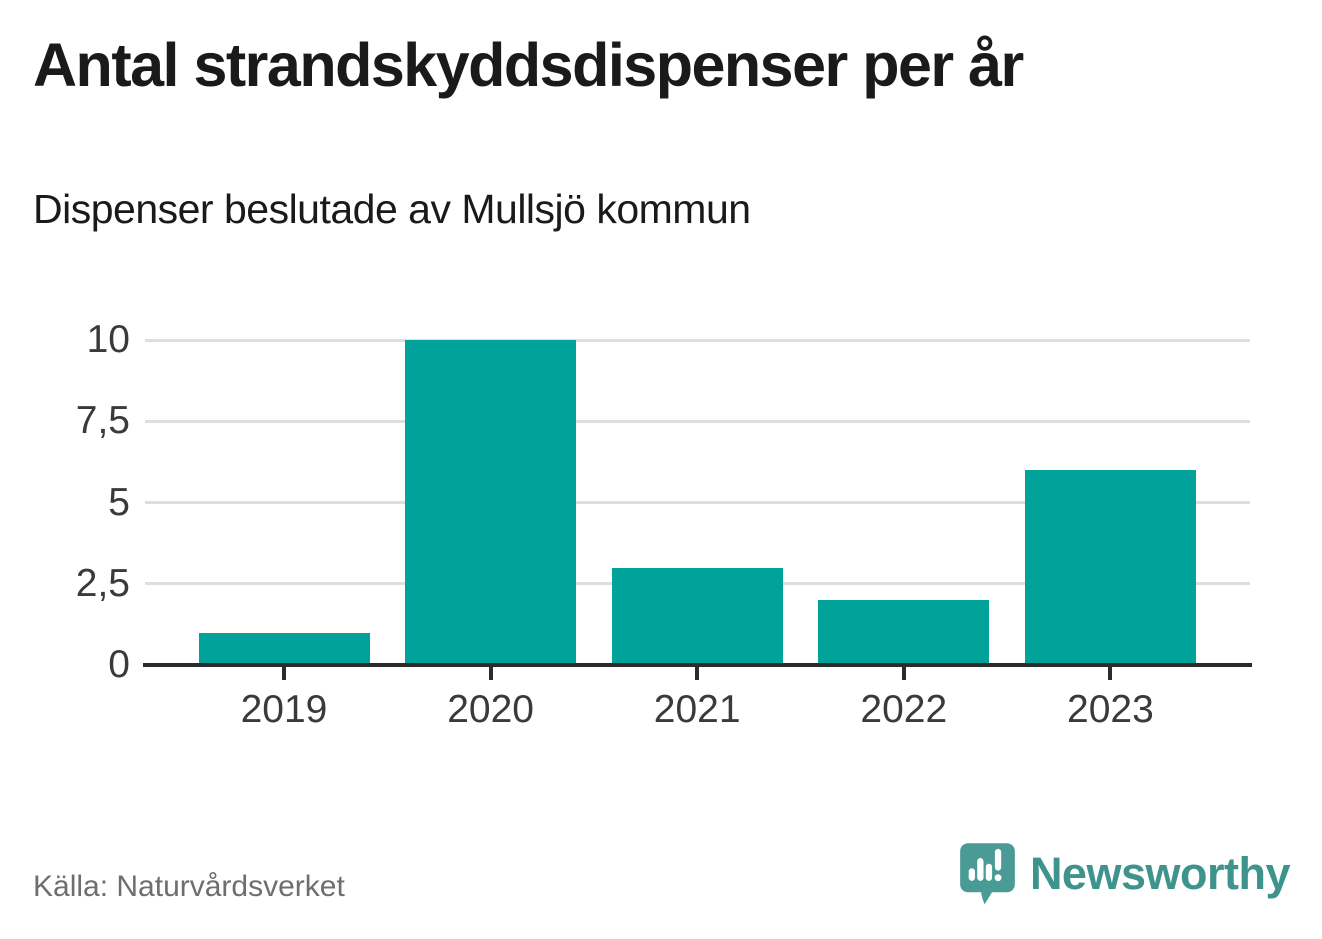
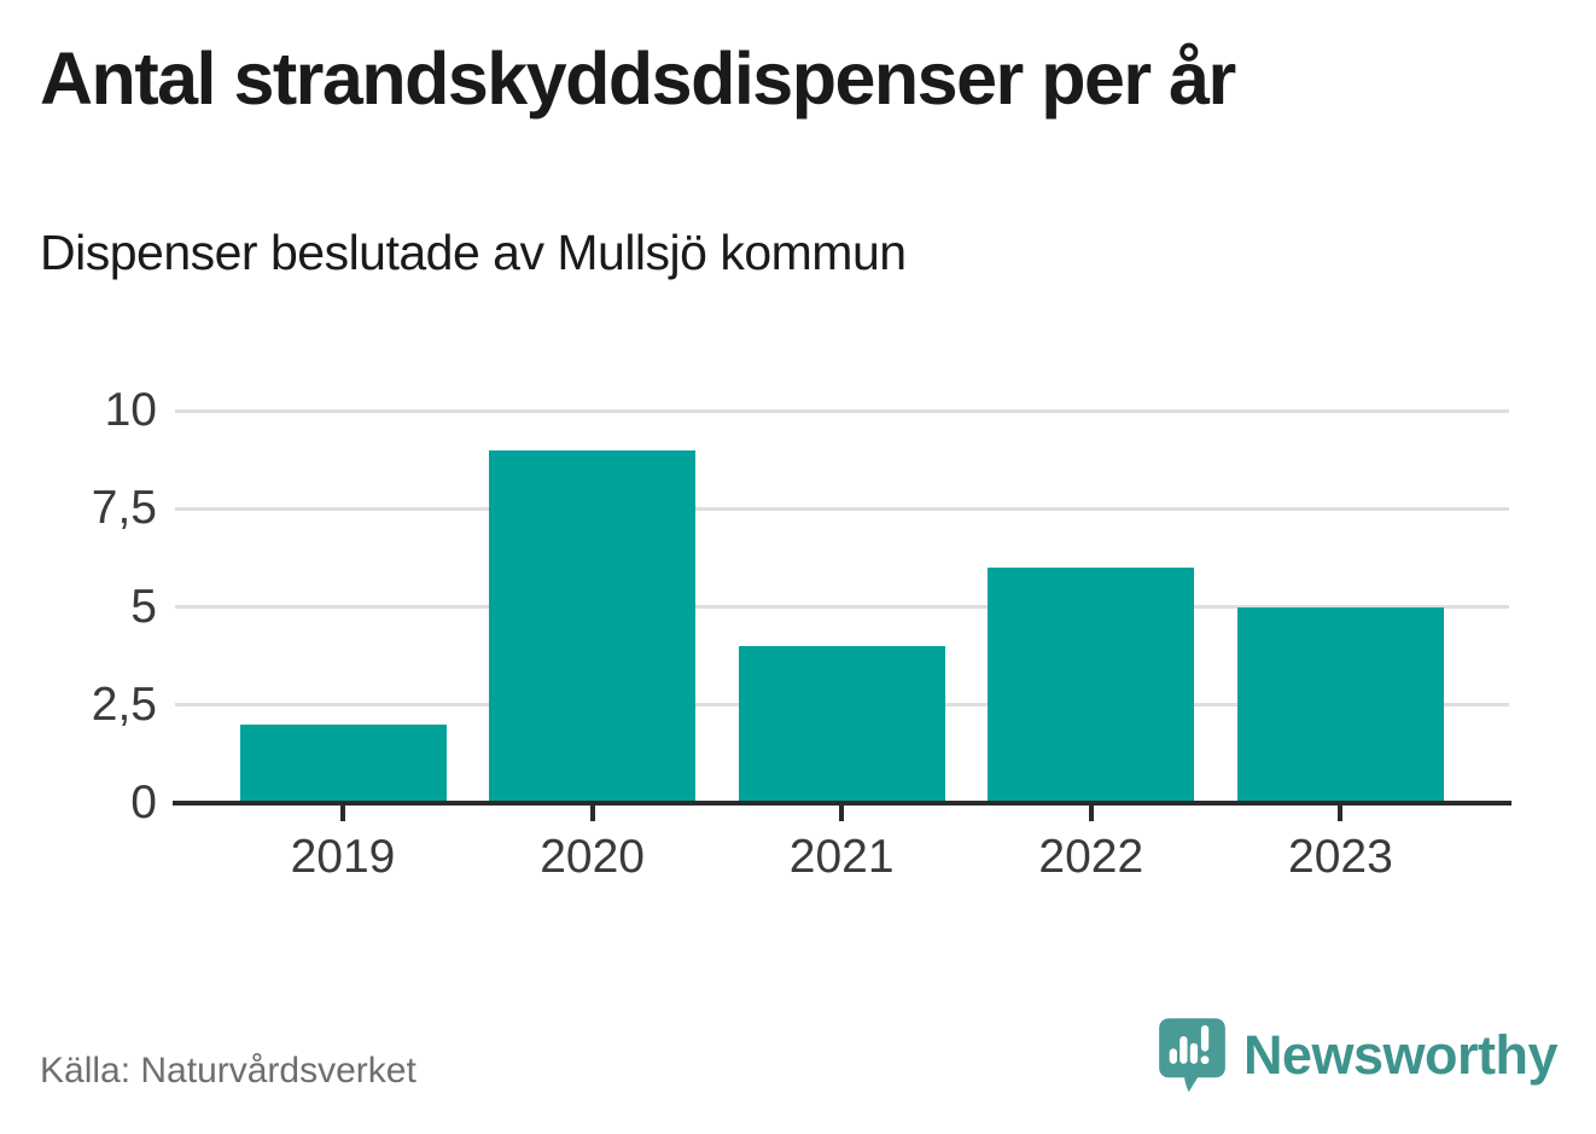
2019: 1 -> 2
2020: 10 -> 9
2021: 3 -> 4
2022: 2 -> 6
2023: 6 -> 5
